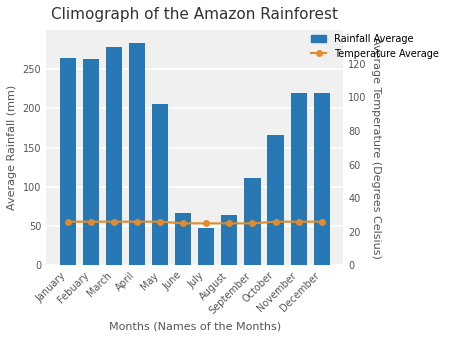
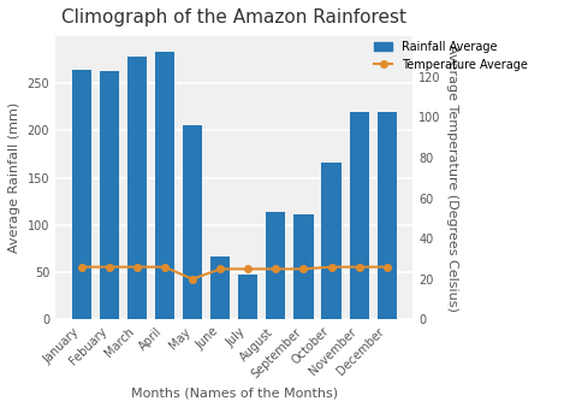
Temperature Average/May: 26 -> 20
Rainfall Average/August: 64 -> 114
